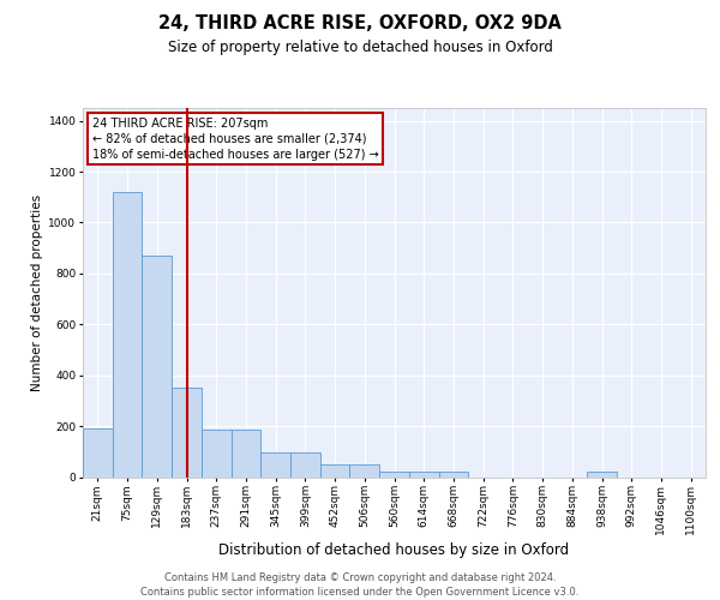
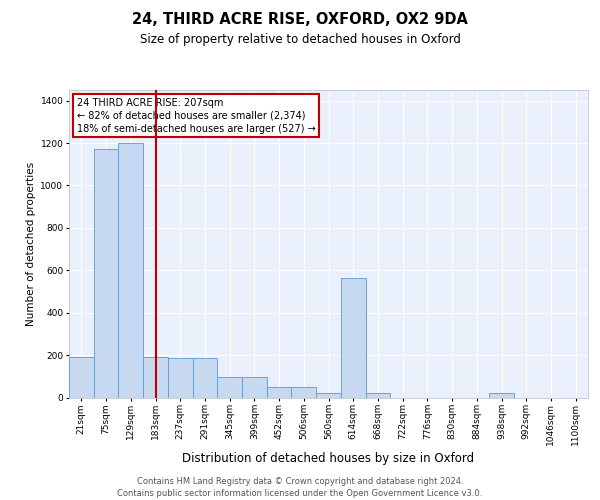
75sqm: 1120 -> 1170
129sqm: 870 -> 1200
183sqm: 350 -> 190
614sqm: 22 -> 565
